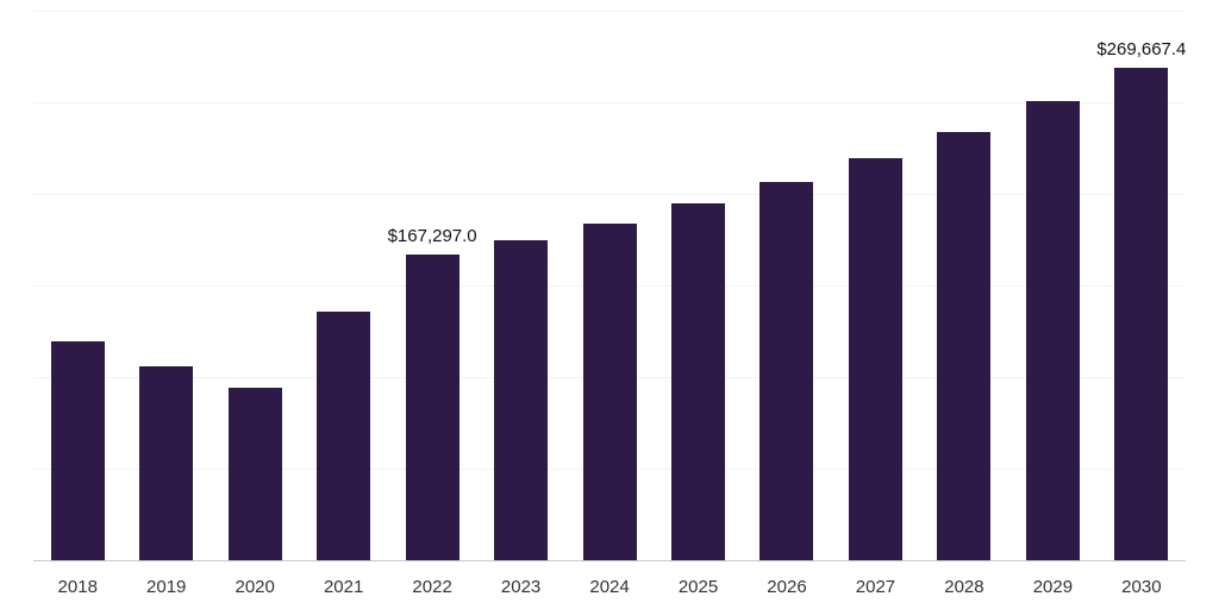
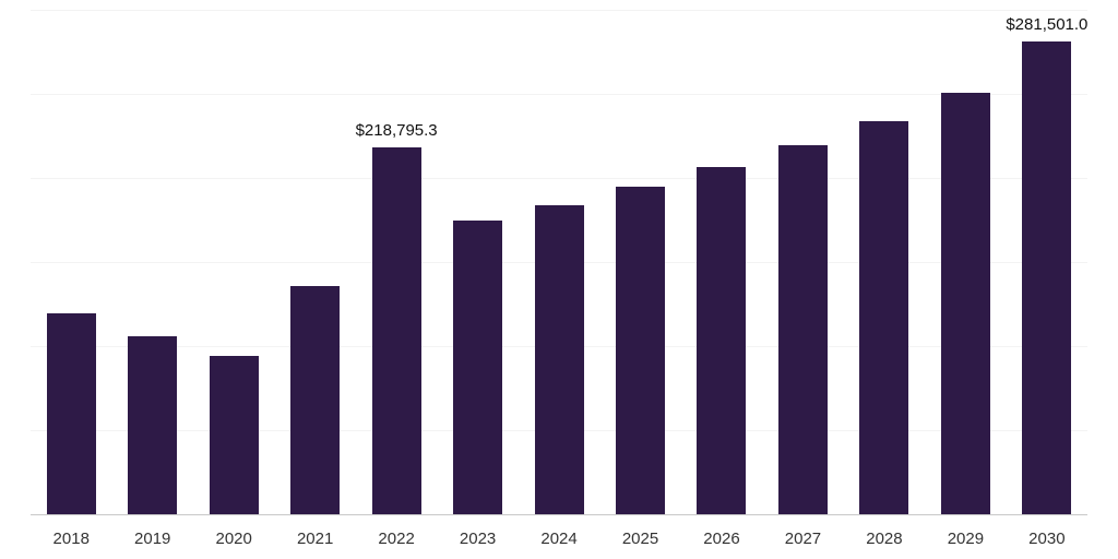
2022: $167,297.0 -> $218,795.3
2030: $269,667.4 -> $281,501.0
